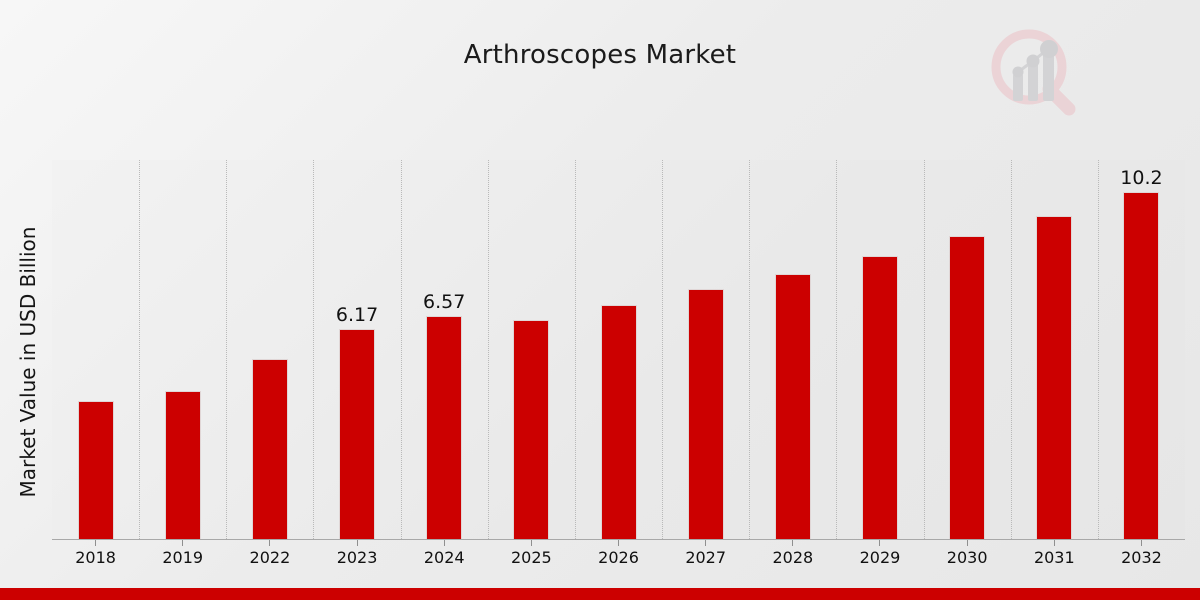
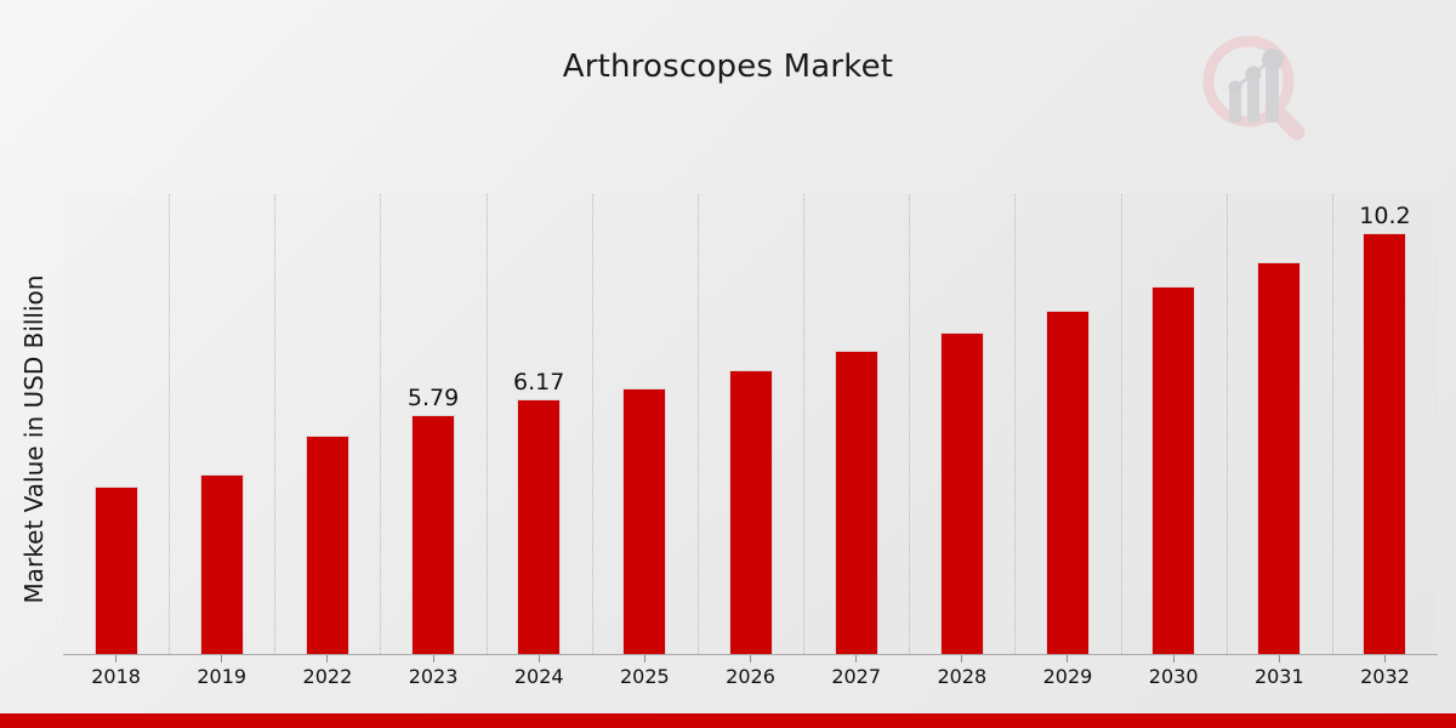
2023: 6.17 -> 5.79
2024: 6.57 -> 6.17
